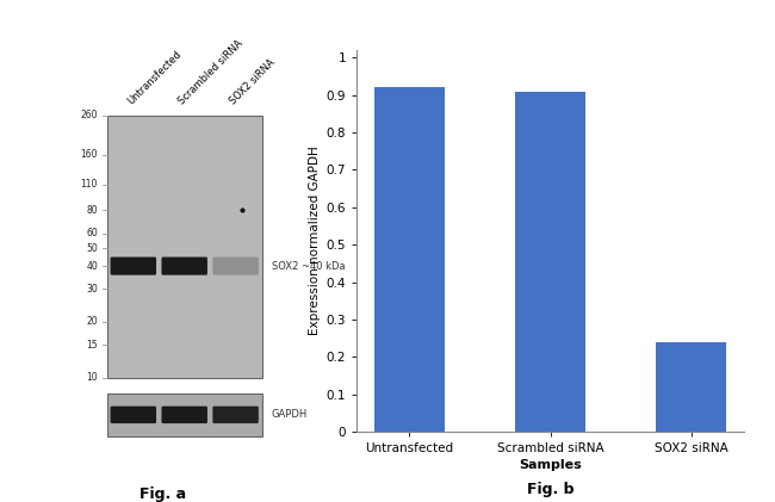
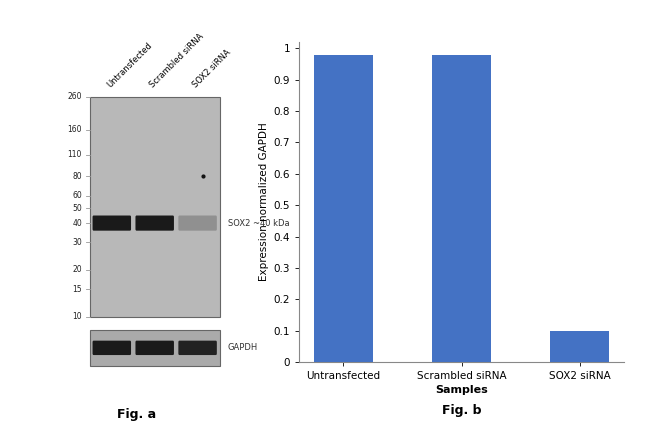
Untransfected: 0.92 -> 0.98
Scrambled siRNA: 0.91 -> 0.98
SOX2 siRNA: 0.24 -> 0.10
